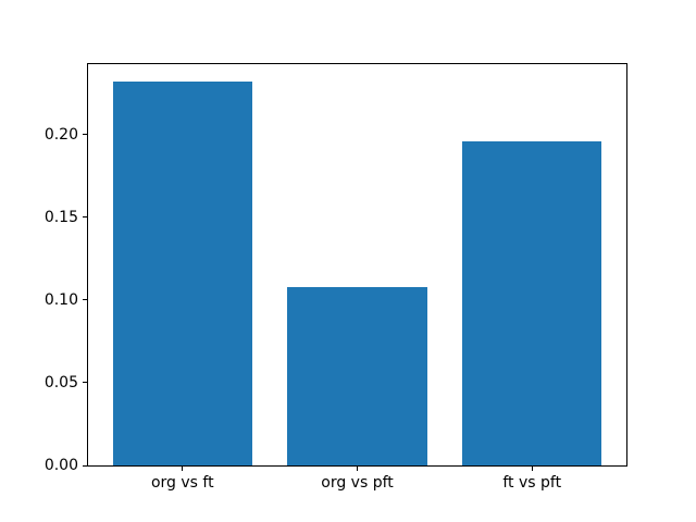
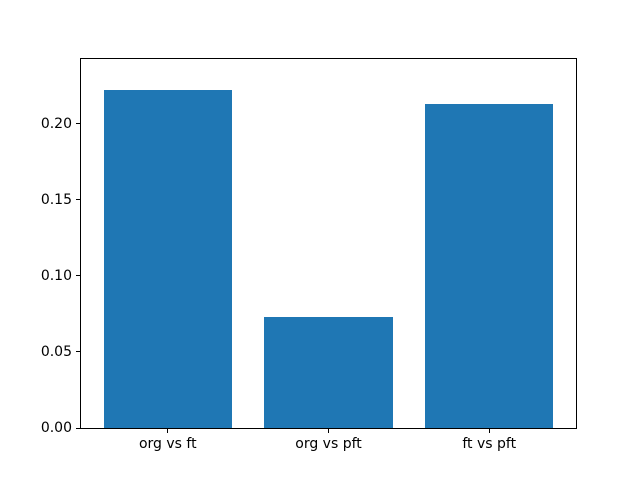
org vs ft: 0.232 -> 0.222
org vs pft: 0.108 -> 0.073
ft vs pft: 0.196 -> 0.213
